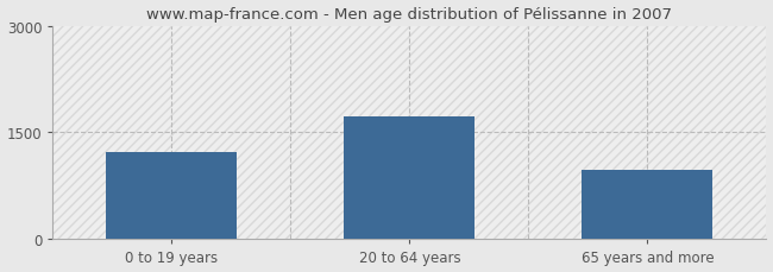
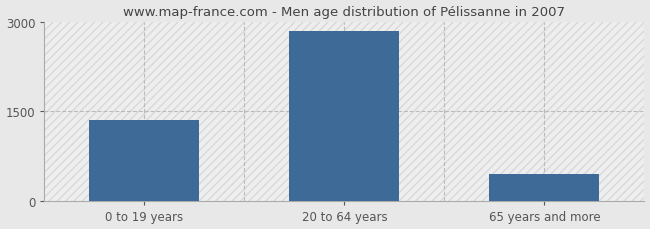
0 to 19 years: 1220 -> 1350
20 to 64 years: 1720 -> 2840
65 years and more: 980 -> 450
